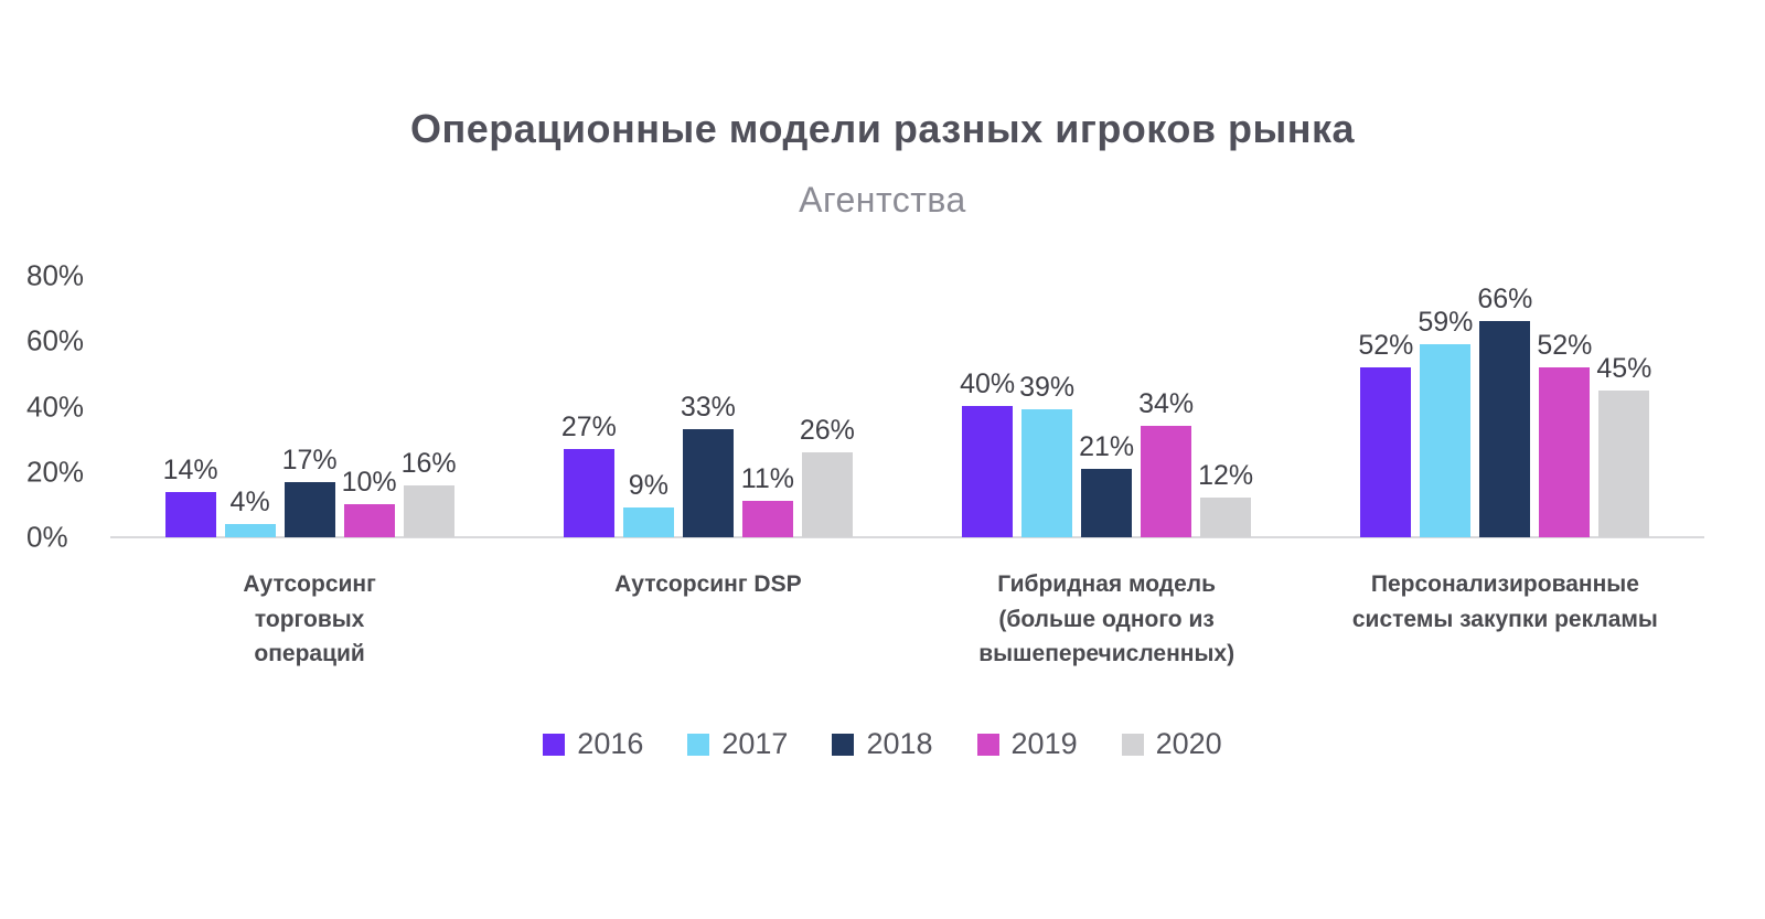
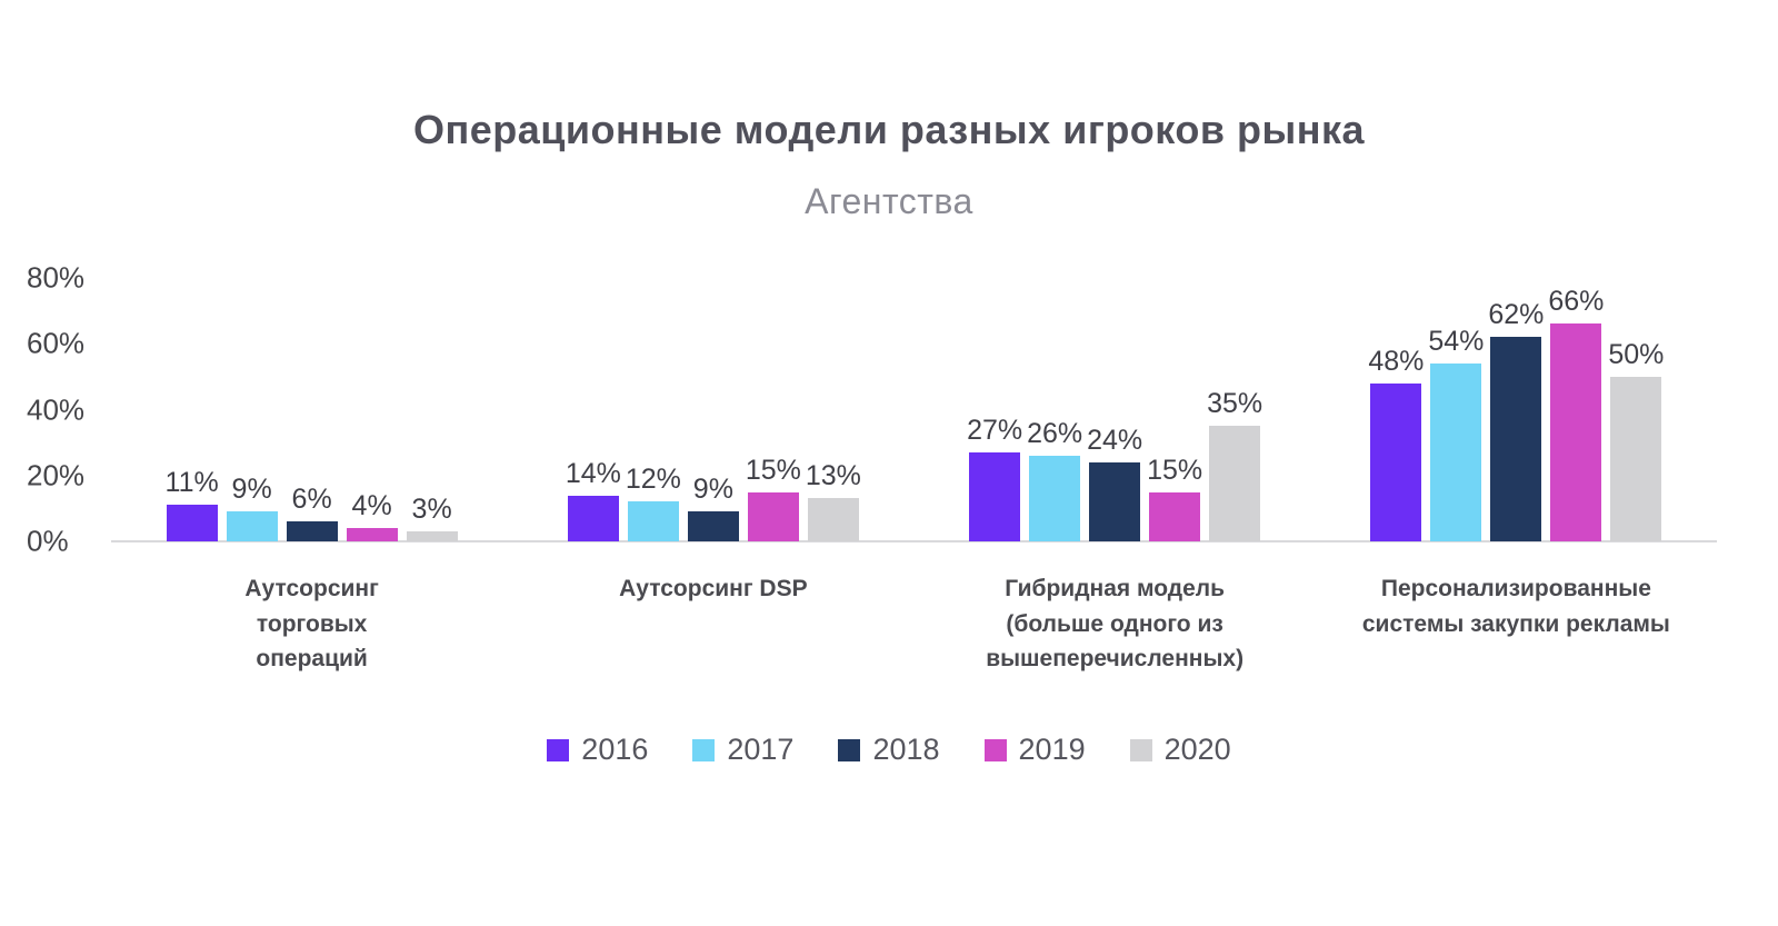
2016/Аутсорсинг торговых операций: 14% -> 11%
2017/Аутсорсинг торговых операций: 4% -> 9%
2018/Аутсорсинг торговых операций: 17% -> 6%
2019/Аутсорсинг торговых операций: 10% -> 4%
2020/Аутсорсинг торговых операций: 16% -> 3%
2016/Аутсорсинг DSP: 27% -> 14%
2017/Аутсорсинг DSP: 9% -> 12%
2018/Аутсорсинг DSP: 33% -> 9%
2019/Аутсорсинг DSP: 11% -> 15%
2020/Аутсорсинг DSP: 26% -> 13%
2016/Гибридная модель (больше одного из вышеперечисленных): 40% -> 27%
2017/Гибридная модель (больше одного из вышеперечисленных): 39% -> 26%
2018/Гибридная модель (больше одного из вышеперечисленных): 21% -> 24%
2019/Гибридная модель (больше одного из вышеперечисленных): 34% -> 15%
2020/Гибридная модель (больше одного из вышеперечисленных): 12% -> 35%
2016/Персонализированные системы закупки рекламы: 52% -> 48%
2017/Персонализированные системы закупки рекламы: 59% -> 54%
2018/Персонализированные системы закупки рекламы: 66% -> 62%
2019/Персонализированные системы закупки рекламы: 52% -> 66%
2020/Персонализированные системы закупки рекламы: 45% -> 50%
